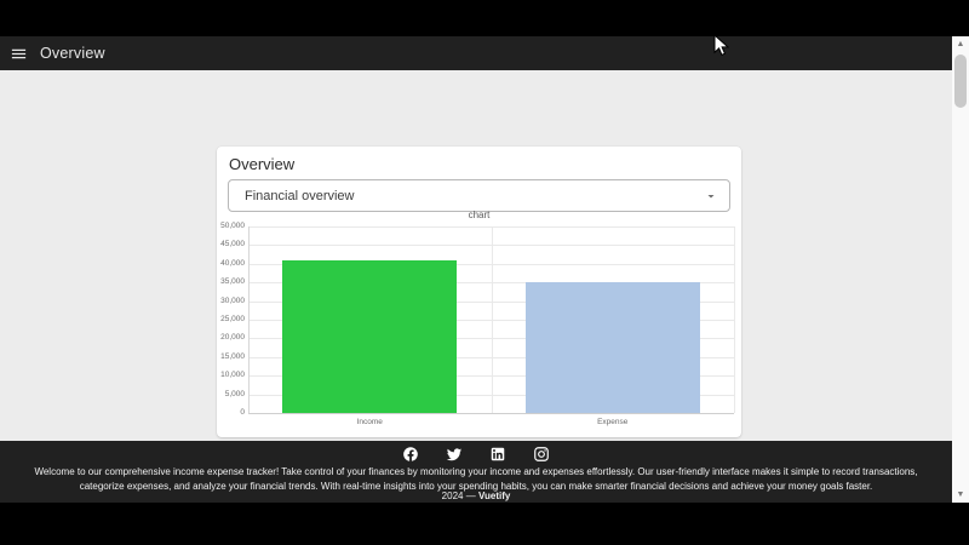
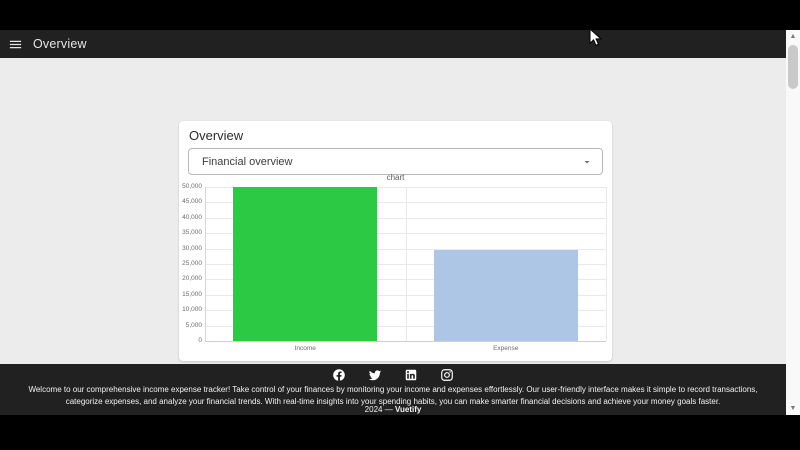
Income: 41000 -> 50000
Expense: 35000 -> 30000
